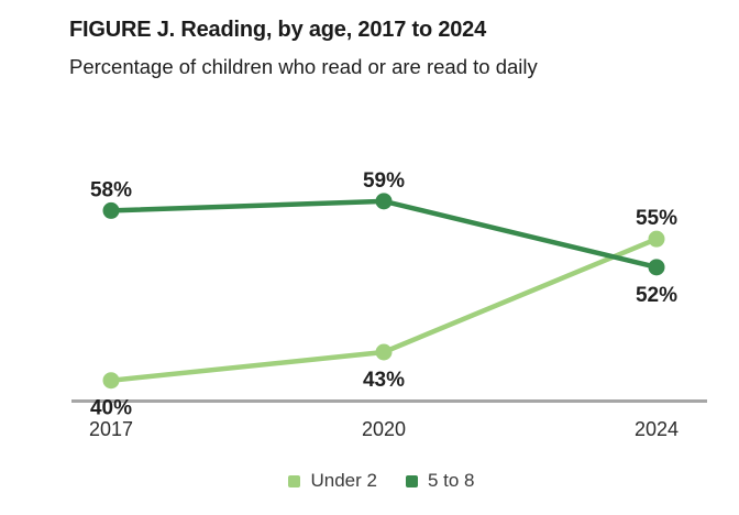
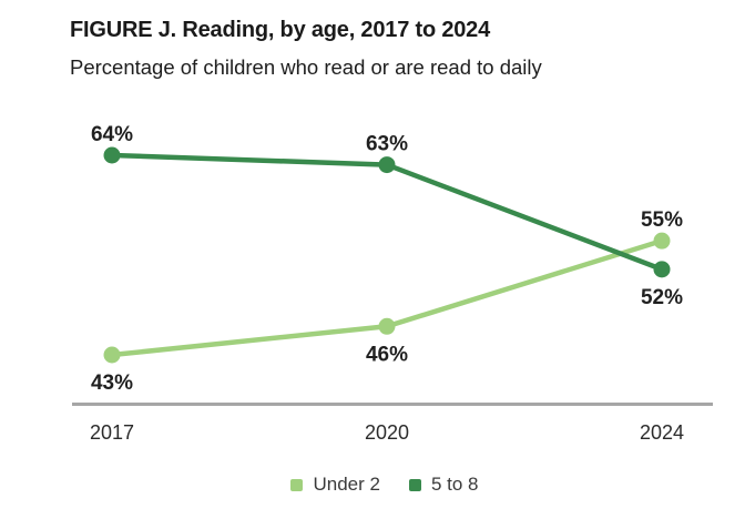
Under 2/2017: 40% -> 43%
5 to 8/2017: 58% -> 64%
Under 2/2020: 43% -> 46%
5 to 8/2020: 59% -> 63%
